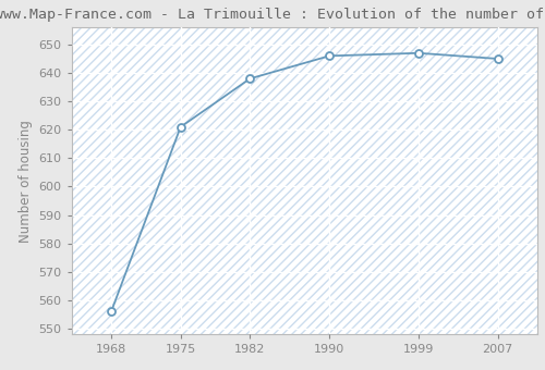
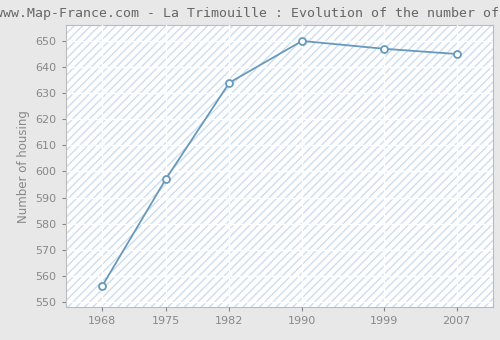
1975: 621 -> 597
1982: 638 -> 634
1990: 646 -> 650
